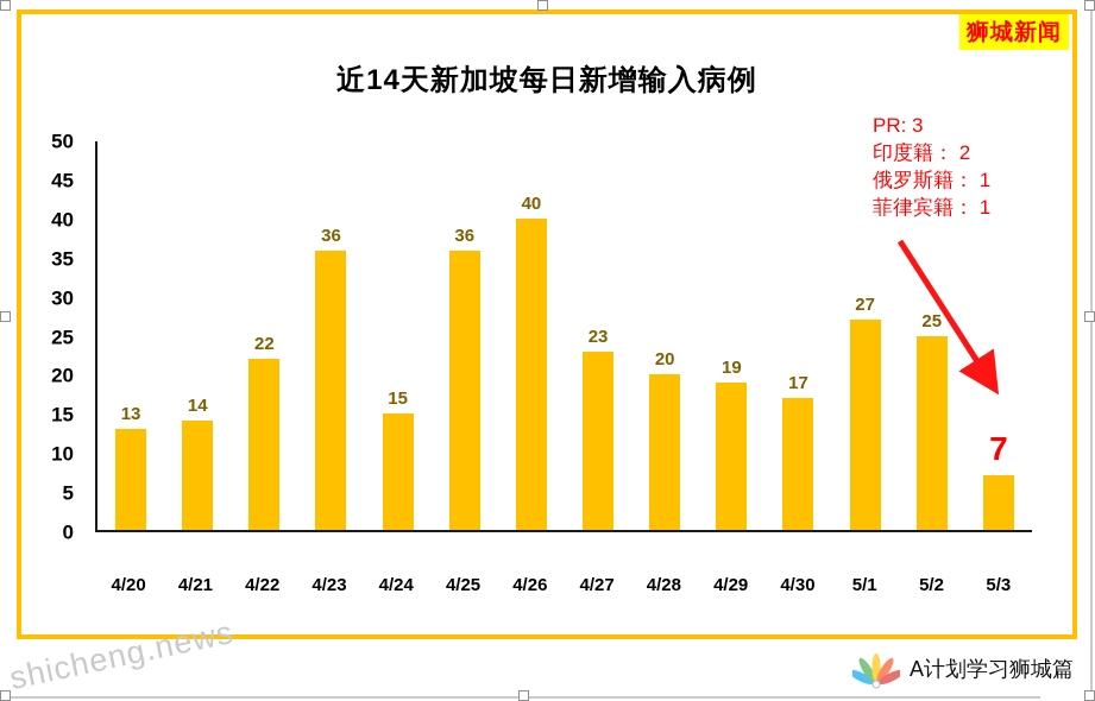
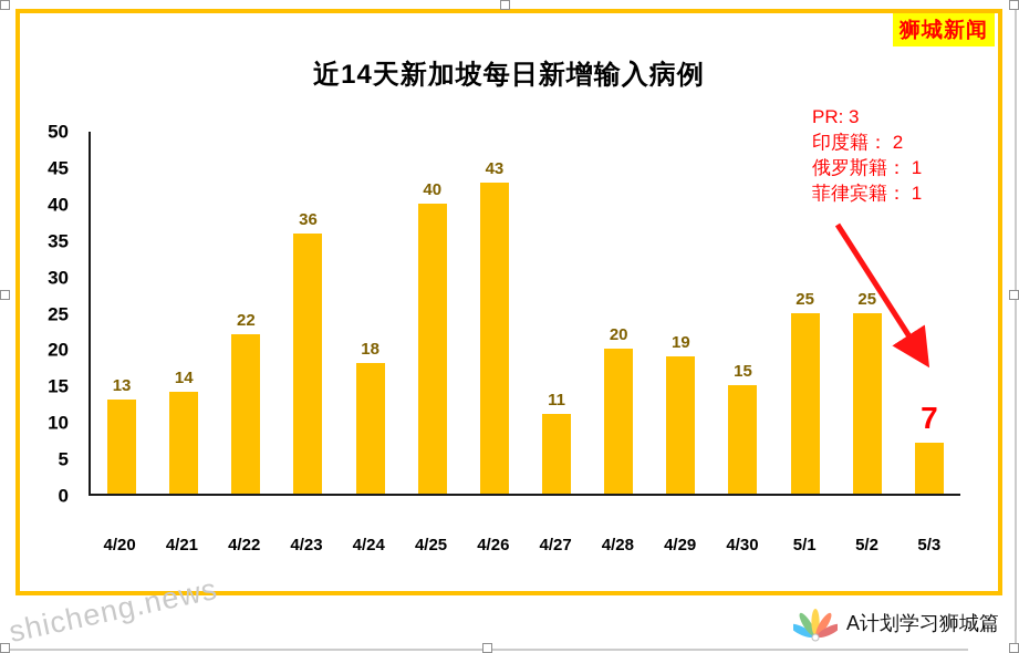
4/24: 15 -> 18
4/25: 36 -> 40
4/26: 40 -> 43
4/27: 23 -> 11
4/30: 17 -> 15
5/1: 27 -> 25
